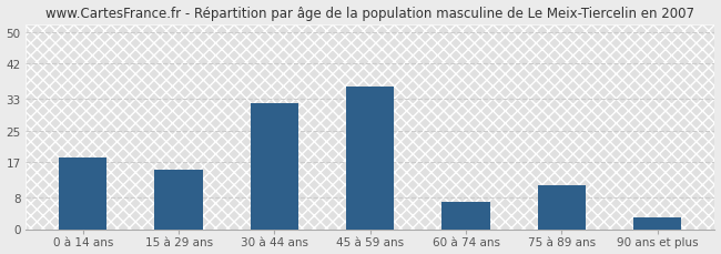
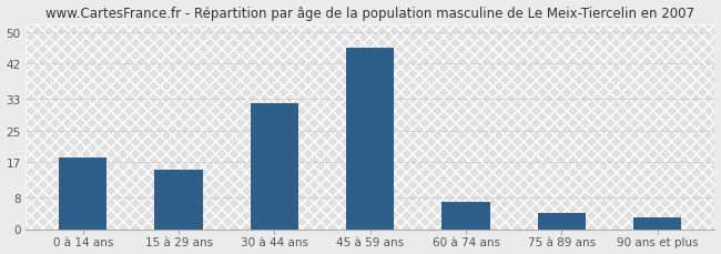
45 à 59 ans: 36 -> 46
75 à 89 ans: 11 -> 4
